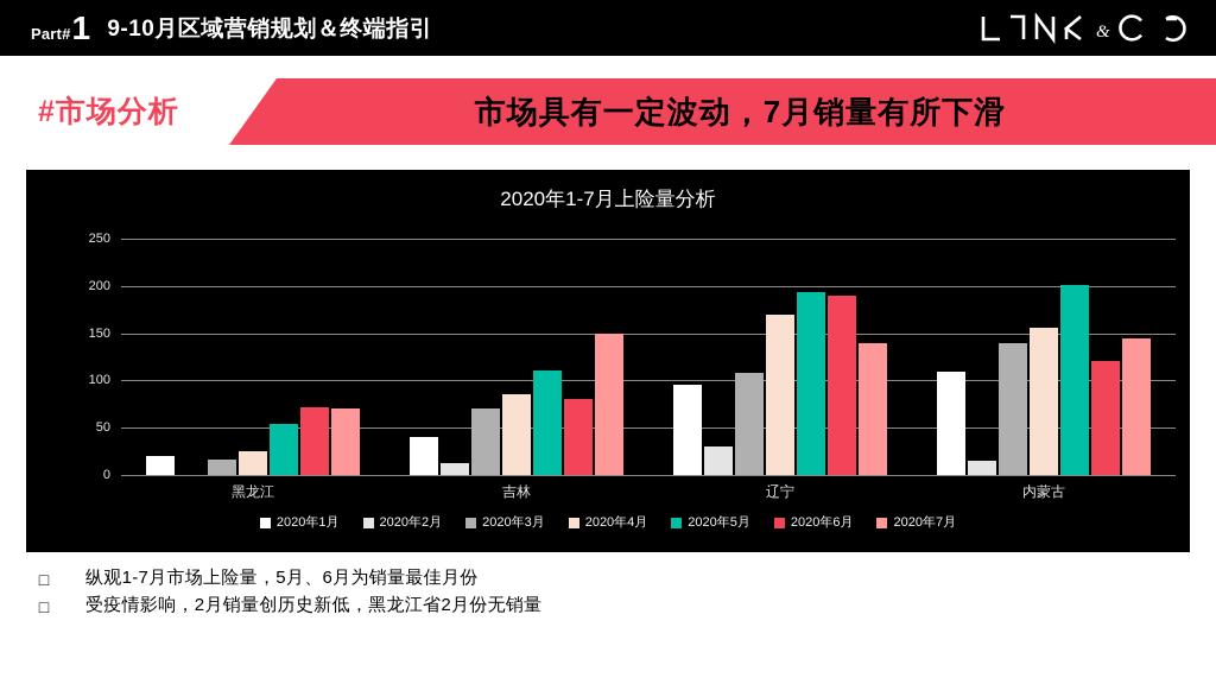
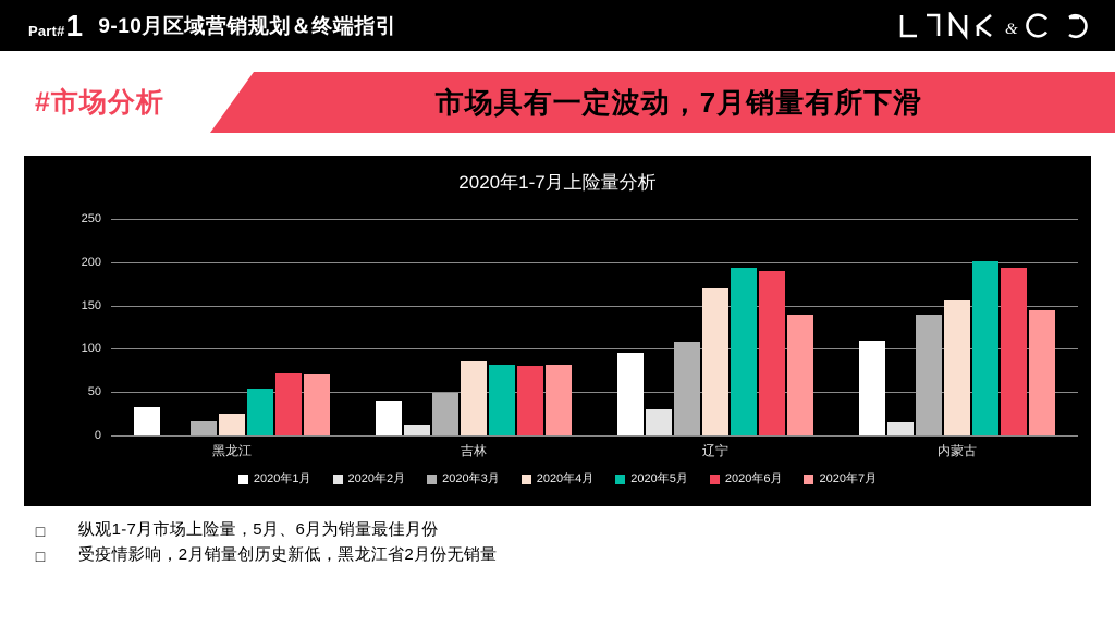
2020年1月/黑龙江: 20 -> 30
2020年3月/吉林: 70 -> 50
2020年5月/吉林: 110 -> 80
2020年7月/吉林: 150 -> 80
2020年6月/内蒙古: 120 -> 190
